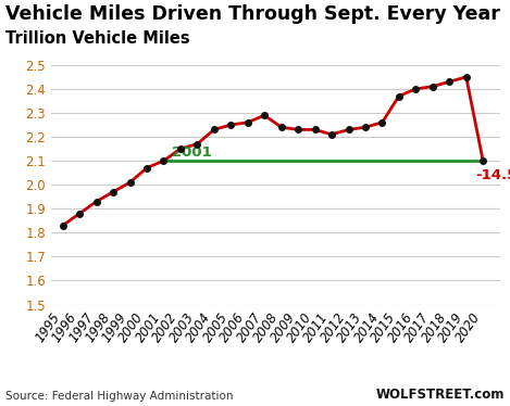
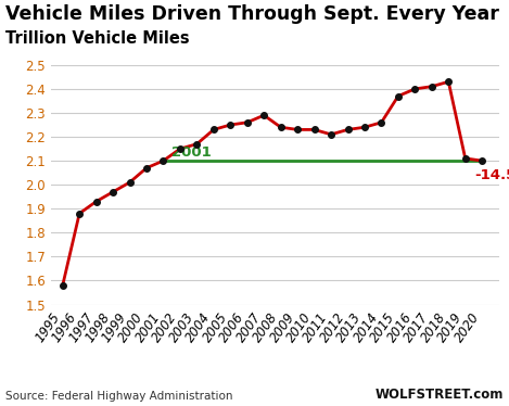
1995: 1.83 -> 1.58
2019: 2.45 -> 2.11
